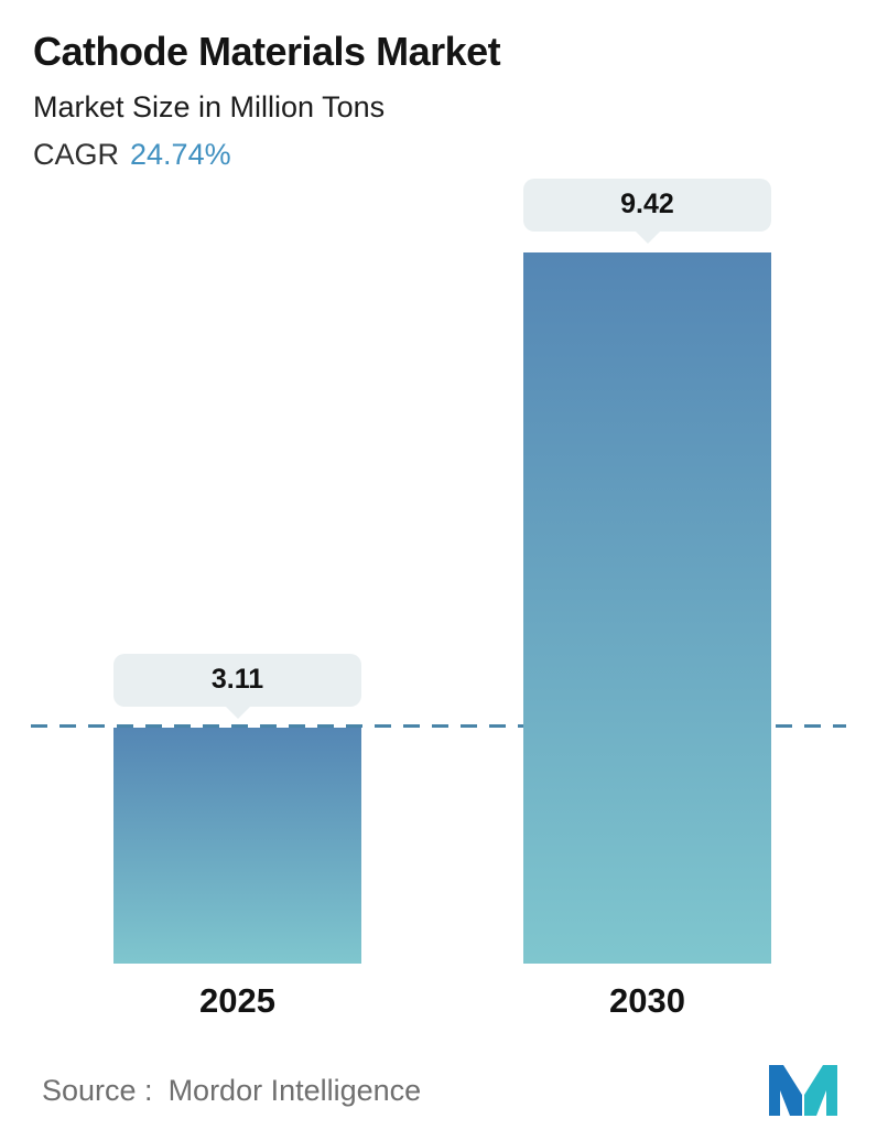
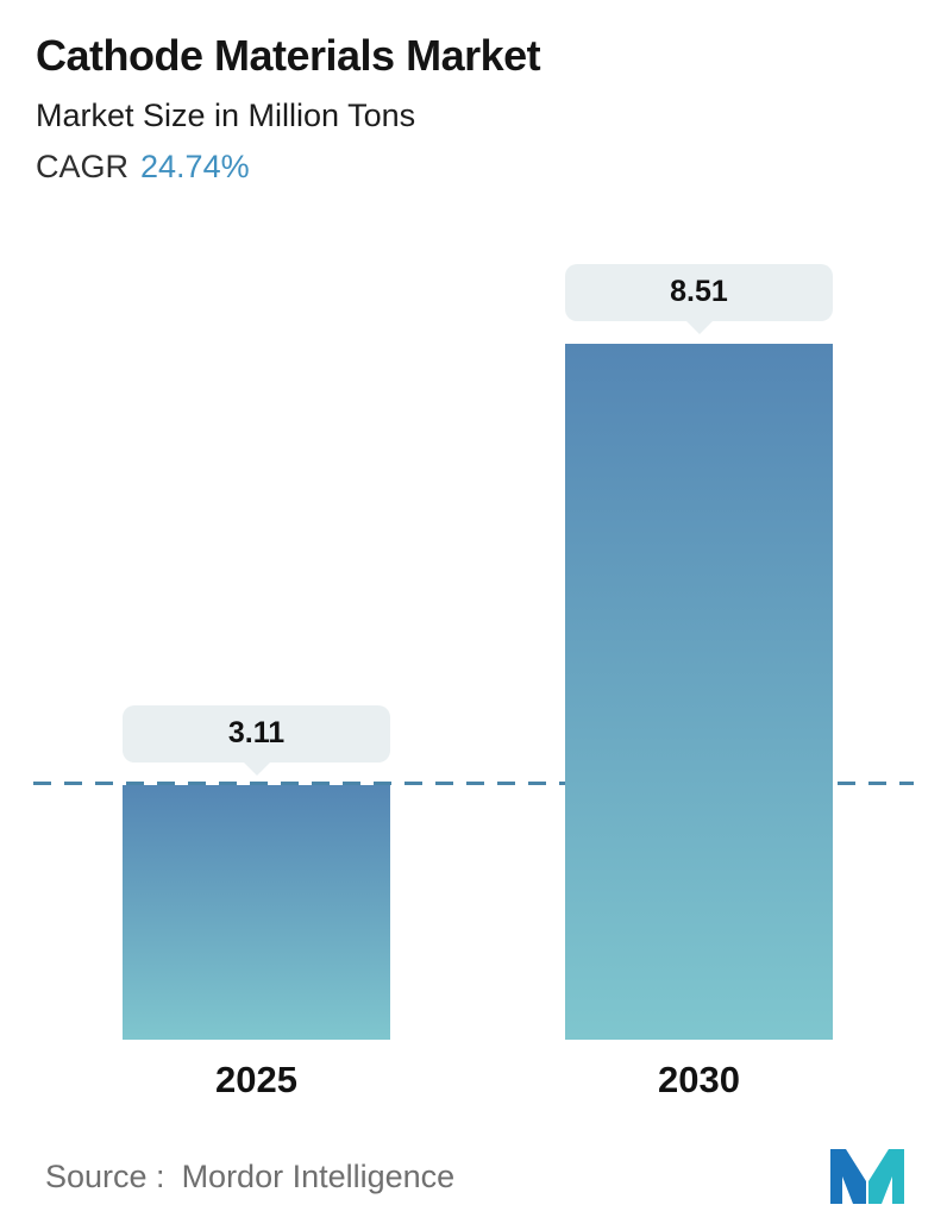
2030: 9.42 -> 8.51
